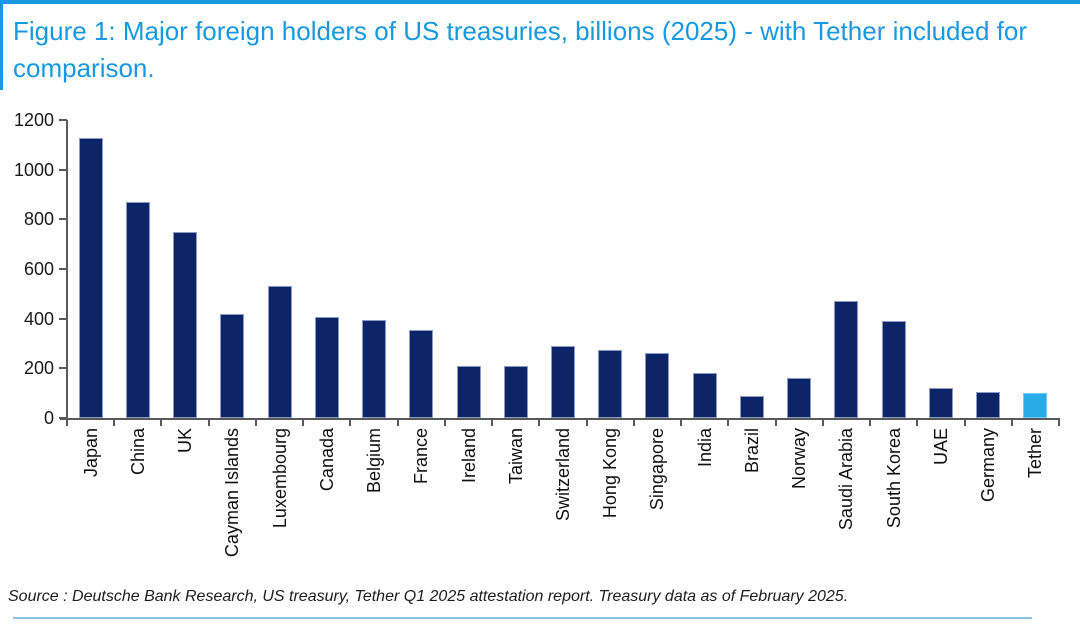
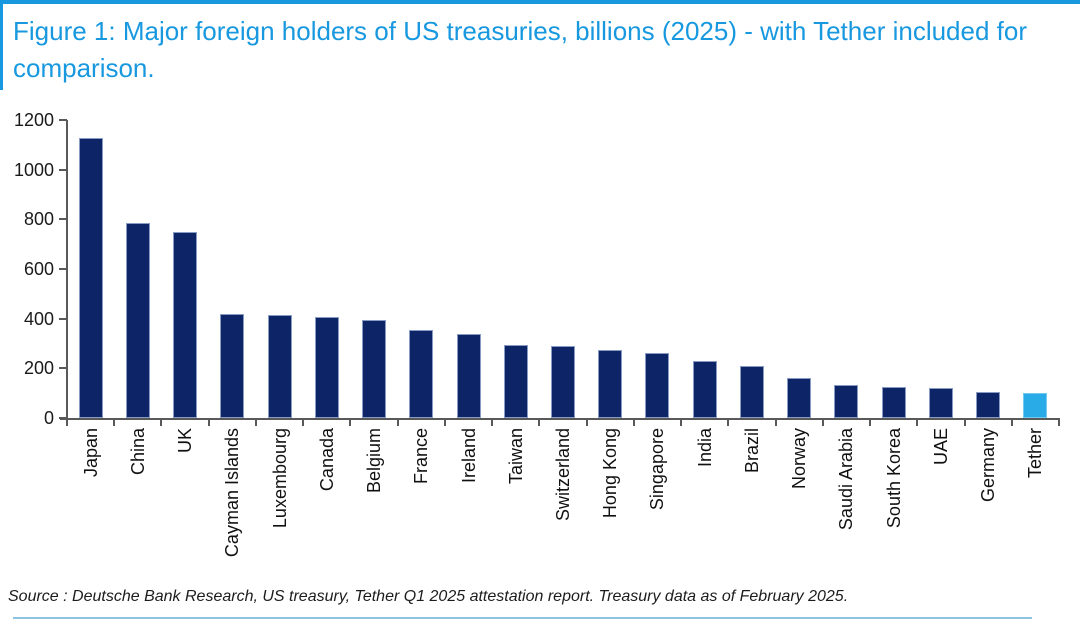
China: 870 -> 780
Luxembourg: 530 -> 410
Ireland: 210 -> 340
Taiwan: 210 -> 300
India: 180 -> 230
Brazil: 90 -> 210
Saudi Arabia: 470 -> 130
South Korea: 390 -> 120
